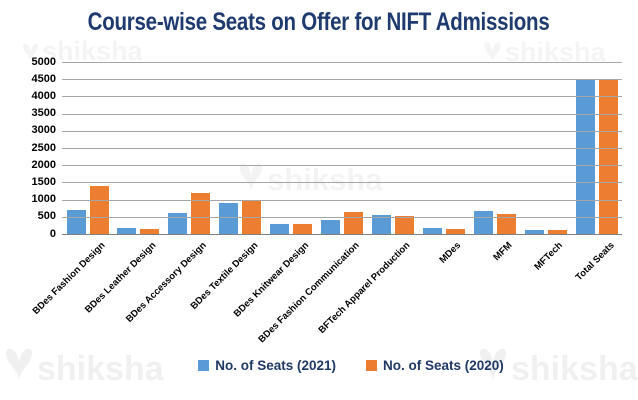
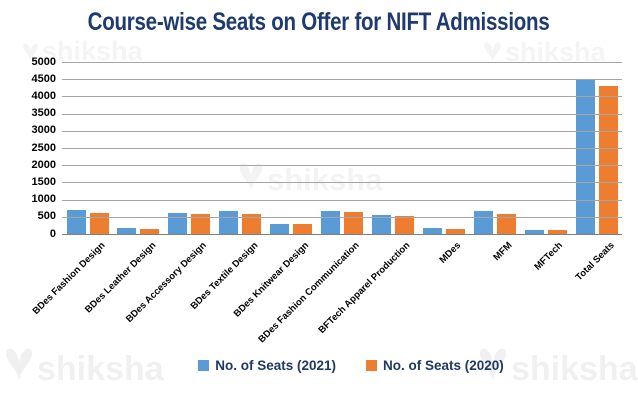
No. of Seats (2020)/BDes Fashion Design: 1400 -> 600
No. of Seats (2020)/BDes Accessory Design: 1200 -> 600
No. of Seats (2021)/BDes Textile Design: 900 -> 700
No. of Seats (2020)/BDes Textile Design: 1000 -> 600
No. of Seats (2021)/BDes Fashion Communication: 400 -> 700
No. of Seats (2020)/Total Seats: 4500 -> 4300
